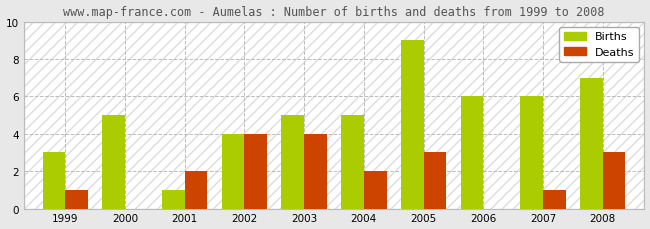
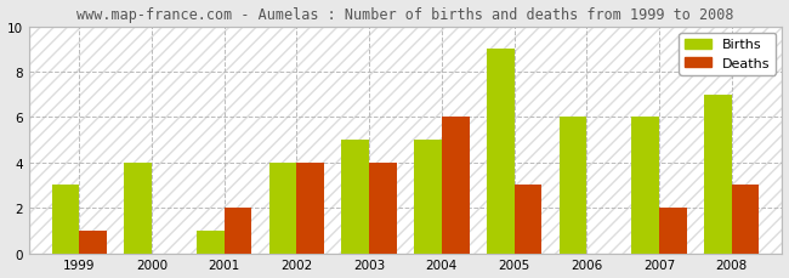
Births/2000: 5 -> 4
Deaths/2004: 2 -> 6
Deaths/2007: 1 -> 2
